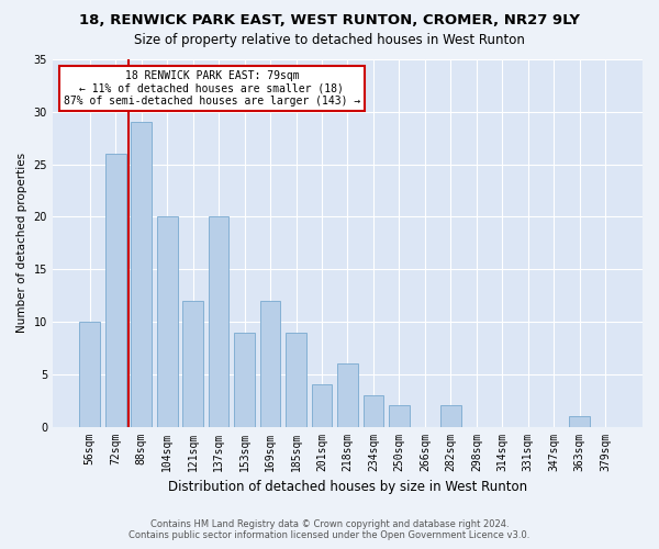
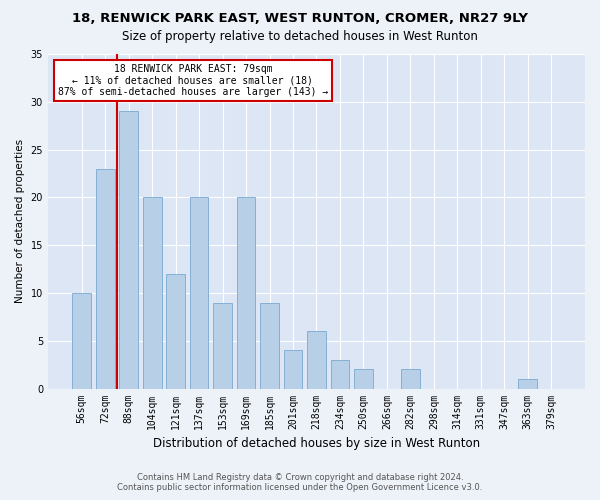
72sqm: 26 -> 23
169sqm: 12 -> 20
